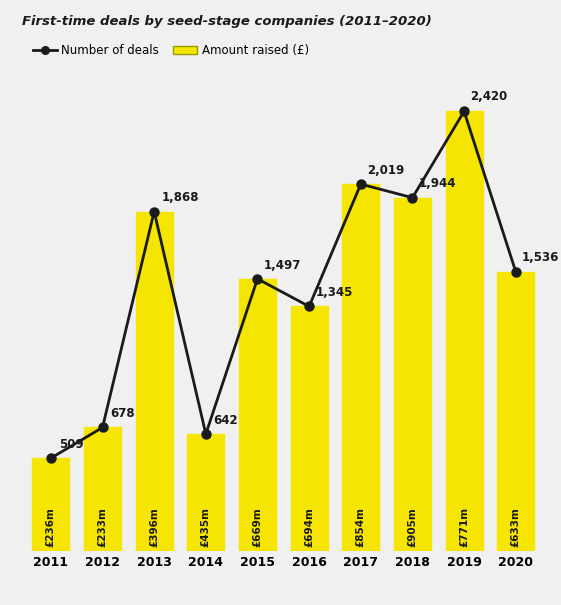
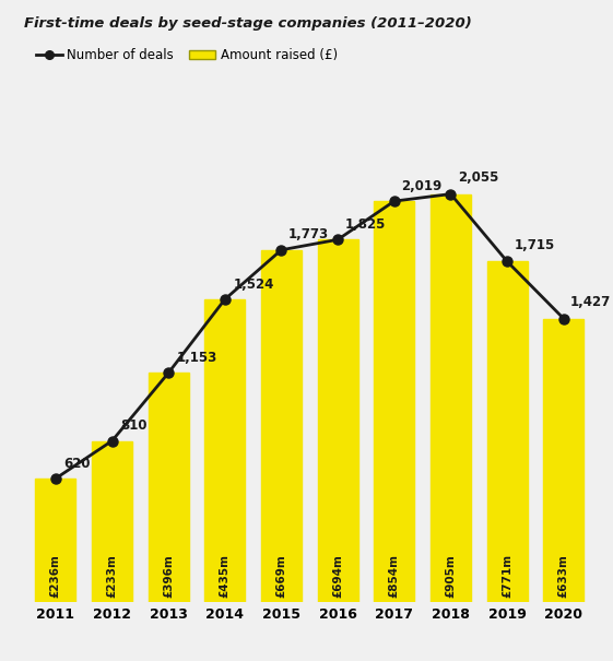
2011: 509 -> 620
2012: 678 -> 810
2013: 1,868 -> 1,153
2014: 642 -> 1,524
2015: 1,497 -> 1,773
2016: 1,345 -> 1,825
2018: 1,944 -> 2,055
2019: 2,420 -> 1,715
2020: 1,536 -> 1,427
